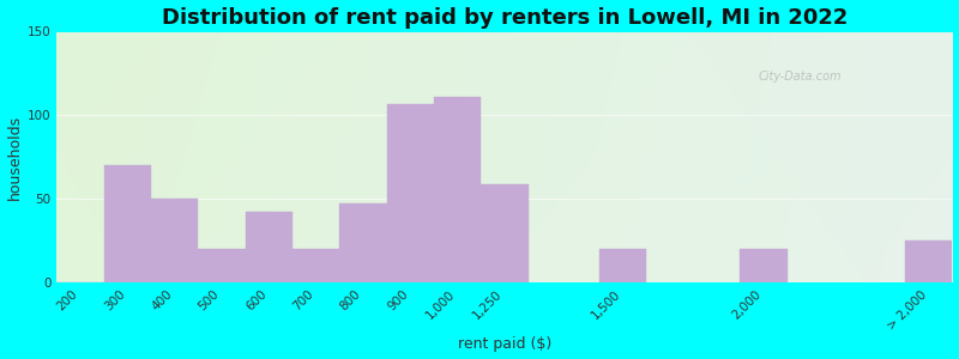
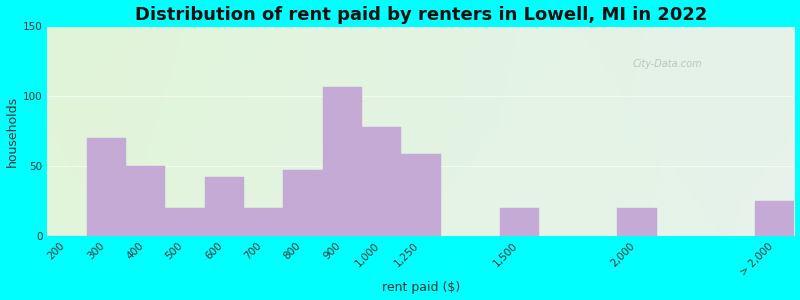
1,000: 111 -> 78
